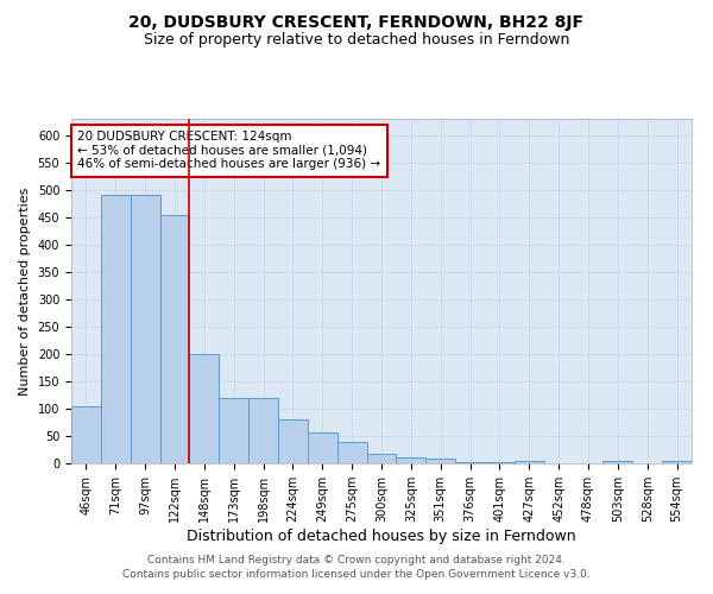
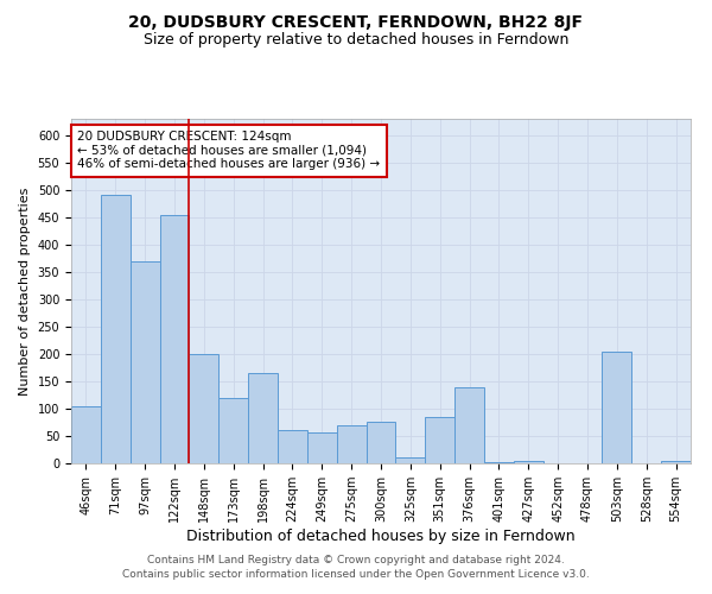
97sqm: 490 -> 370
198sqm: 120 -> 165
224sqm: 80 -> 60
275sqm: 40 -> 70
300sqm: 17 -> 75
351sqm: 8 -> 85
376sqm: 2 -> 140
503sqm: 4 -> 205
